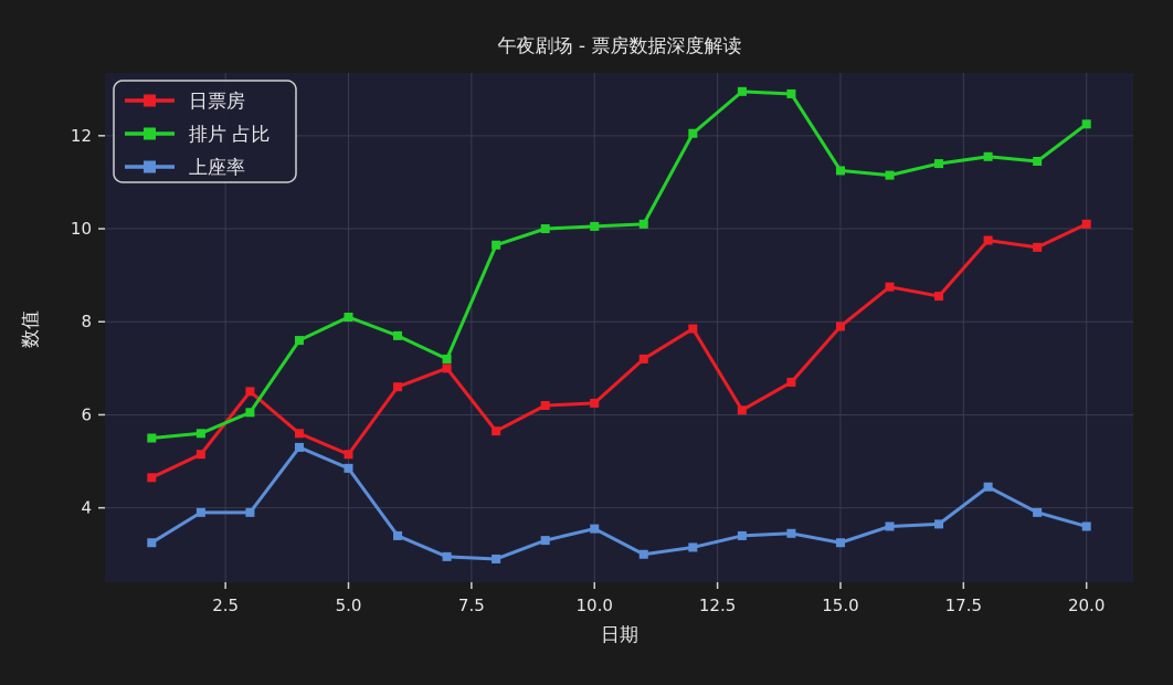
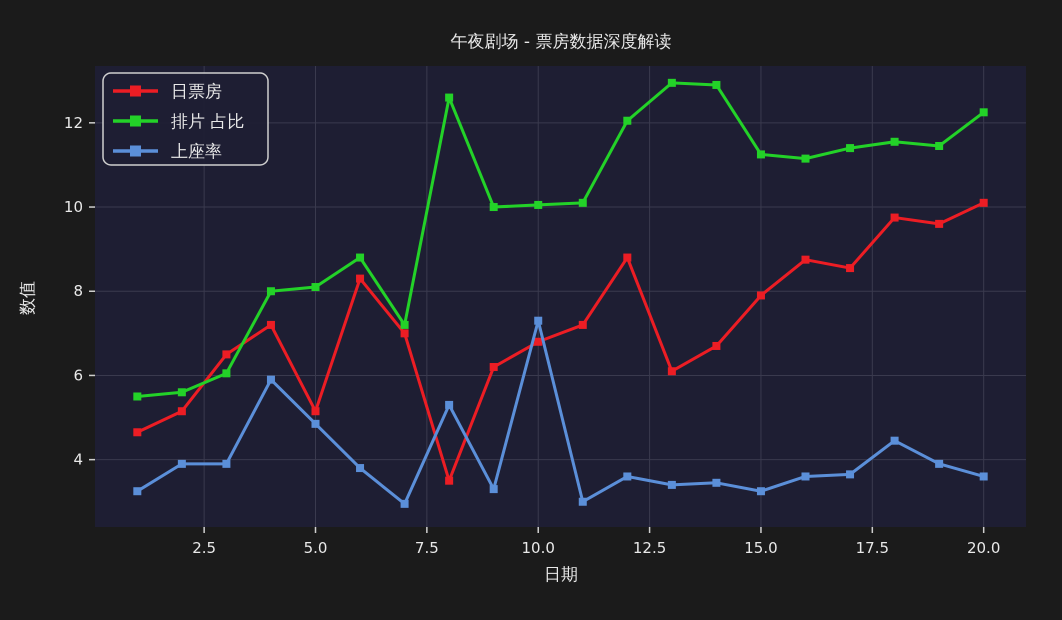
日票房/4: 5.6 -> 7.2
排片 占比/4: 7.6 -> 8.0
上座率/4: 5.3 -> 5.9
日票房/6: 6.6 -> 8.3
排片 占比/6: 7.7 -> 8.8
上座率/6: 3.4 -> 3.8
日票房/8: 5.7 -> 3.5
排片 占比/8: 9.7 -> 12.6
上座率/8: 2.9 -> 5.3
日票房/10: 6.2 -> 6.8
上座率/10: 3.5 -> 7.3
日票房/12: 7.8 -> 8.8
上座率/12: 3.1 -> 3.6
